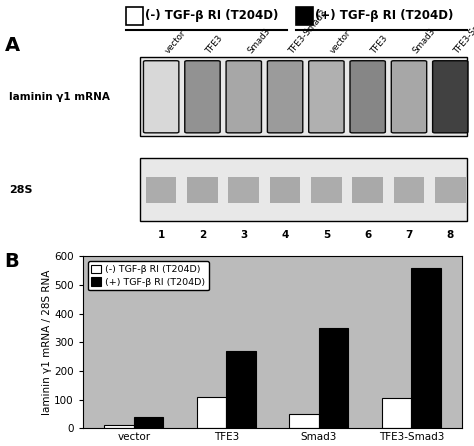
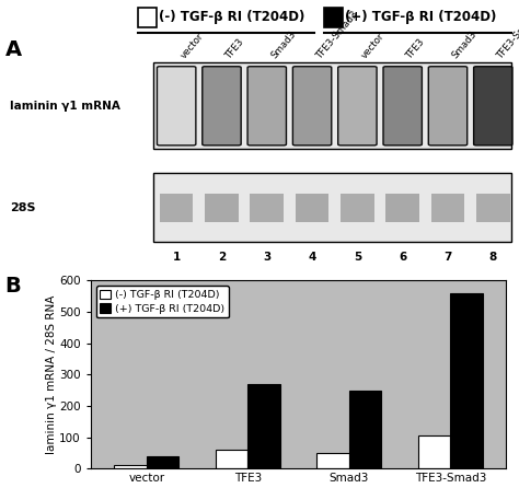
(-) TGF-β RI (T204D)/TFE3: 110 -> 60
(+) TGF-β RI (T204D)/Smad3: 350 -> 248
